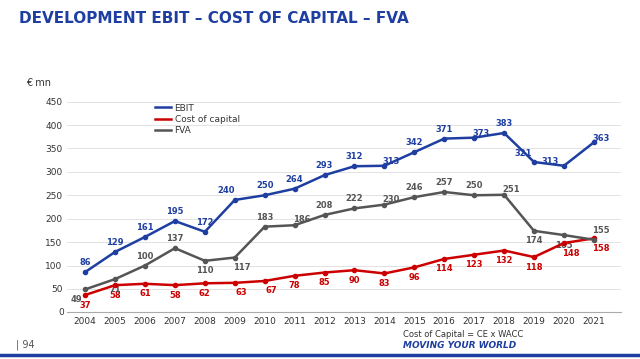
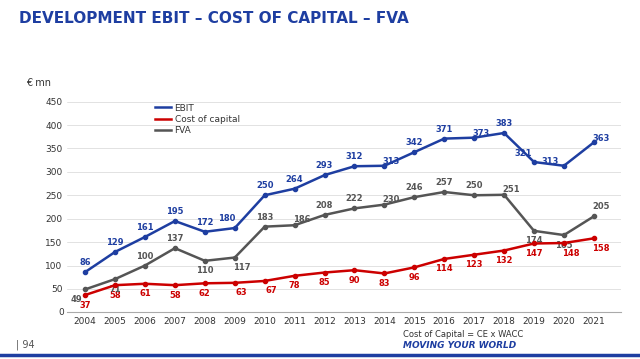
EBIT/2009: 240 -> 180
Cost of capital/2019: 118 -> 147
FVA/2021: 155 -> 205
